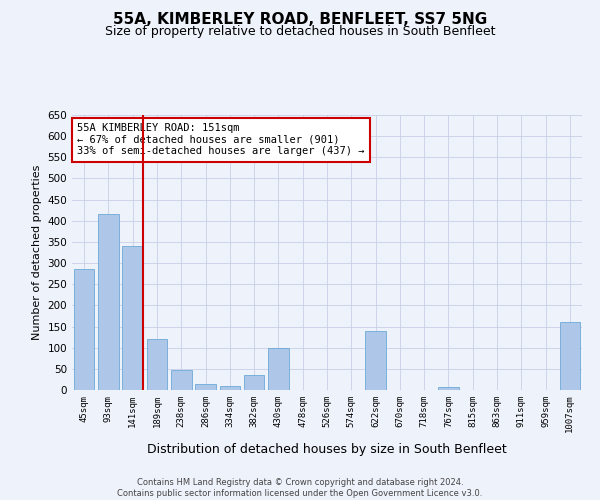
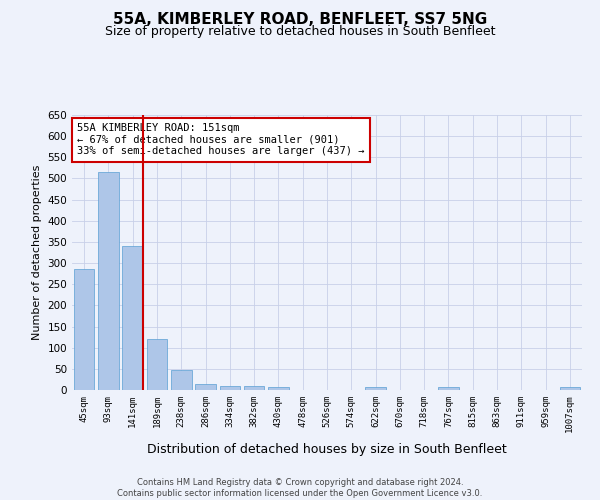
93sqm: 415 -> 515
382sqm: 35 -> 10
430sqm: 100 -> 7
622sqm: 140 -> 7
1007sqm: 160 -> 7
